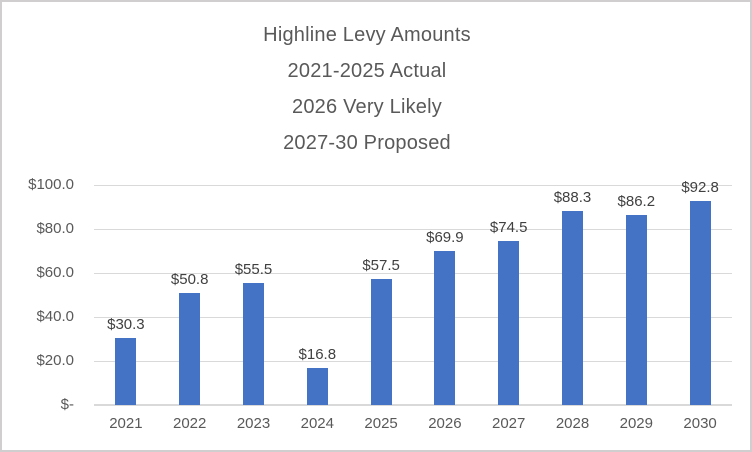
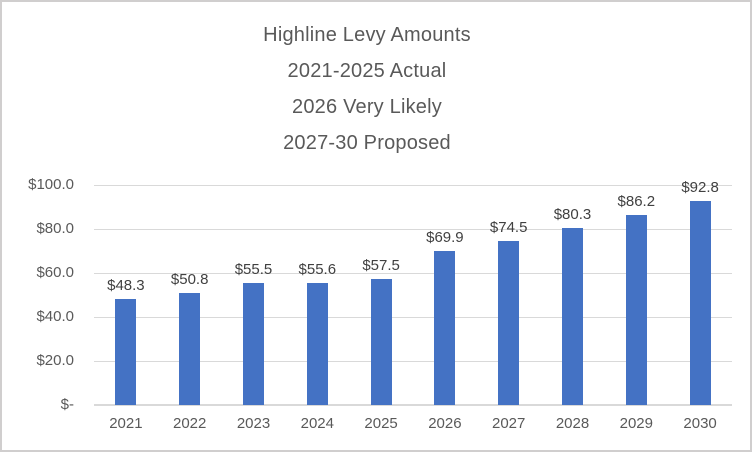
2021: $30.3 -> $48.3
2024: $16.8 -> $55.6
2028: $88.3 -> $80.3
